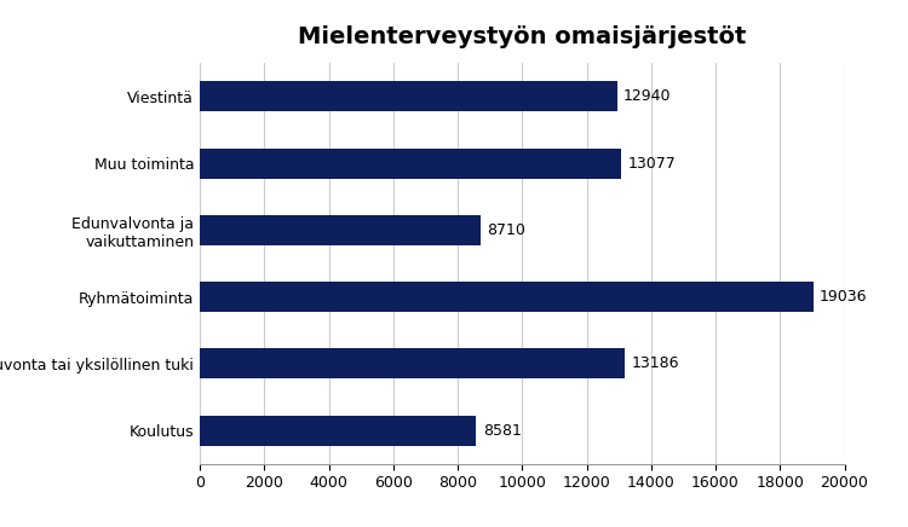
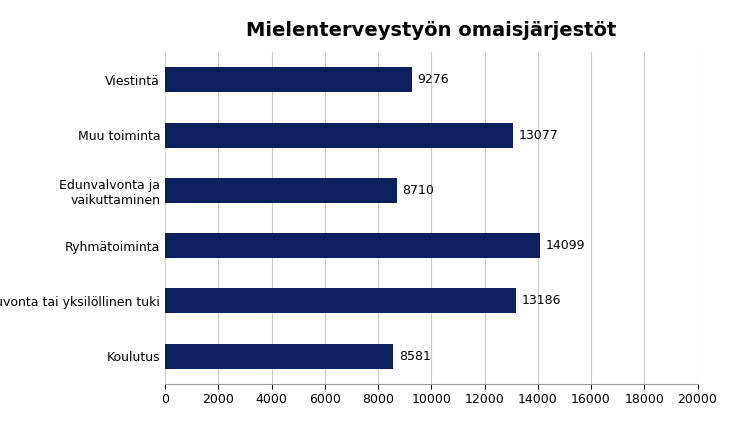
Viestintä: 12940 -> 9276
Ryhmätoiminta: 19036 -> 14099
